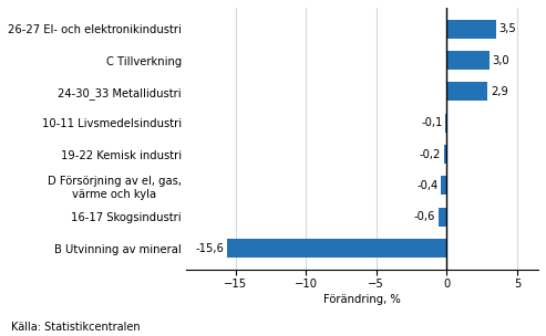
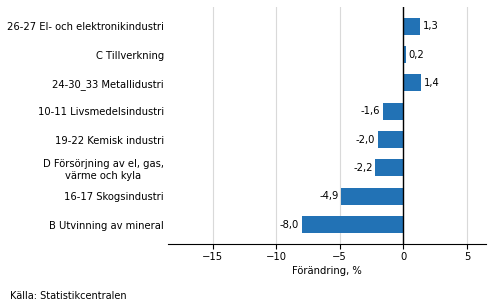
26-27 El- och elektronikindustri: 3,5 -> 1,3
C Tillverkning: 3,0 -> 0,2
24-30_33 Metallidustri: 2,9 -> 1,4
10-11 Livsmedelsindustri: -0,1 -> -1,6
19-22 Kemisk industri: -0,2 -> -2,0
D Försörjning av el, gas, värme och kyla: -0,4 -> -2,2
16-17 Skogsindustri: -0,6 -> -4,9
B Utvinning av mineral: -15,6 -> -8,0
